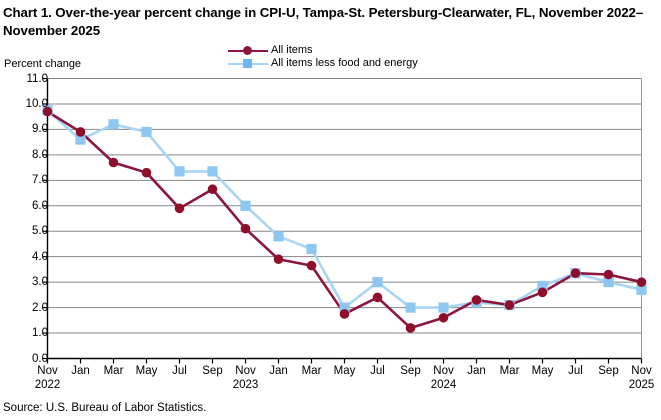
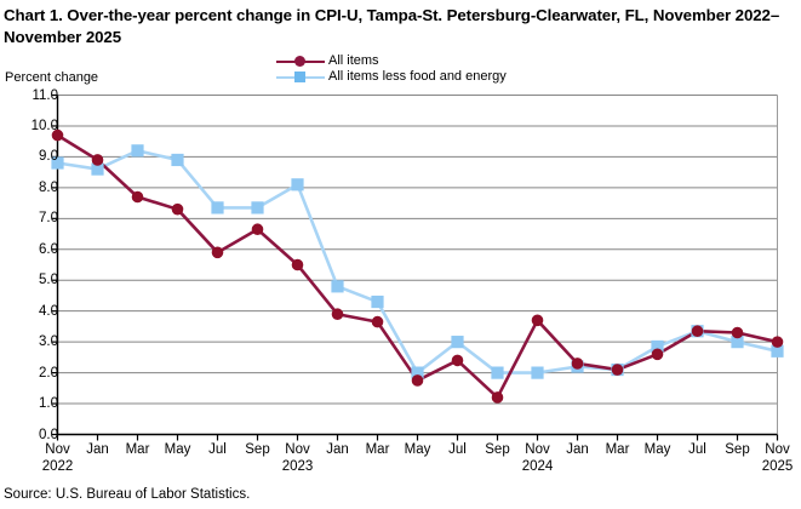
All items less food and energy/Nov 2022: 9.8 -> 8.8
All items/Nov 2023: 5.1 -> 5.5
All items less food and energy/Nov 2023: 6.0 -> 8.1
All items/Nov 2024: 1.6 -> 3.7
